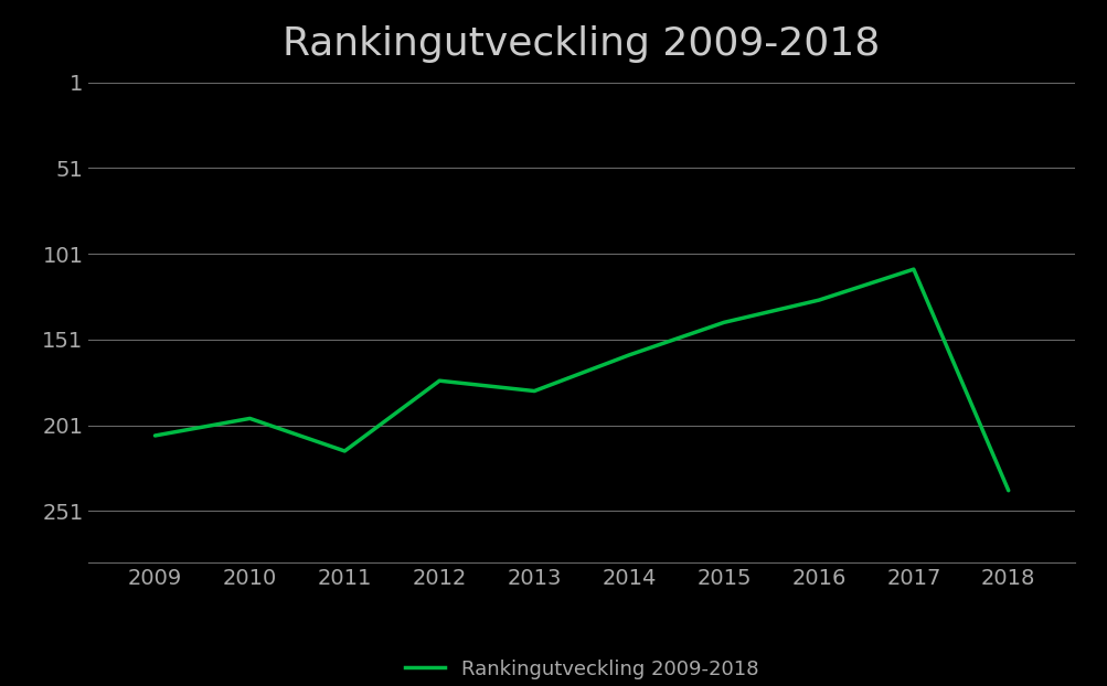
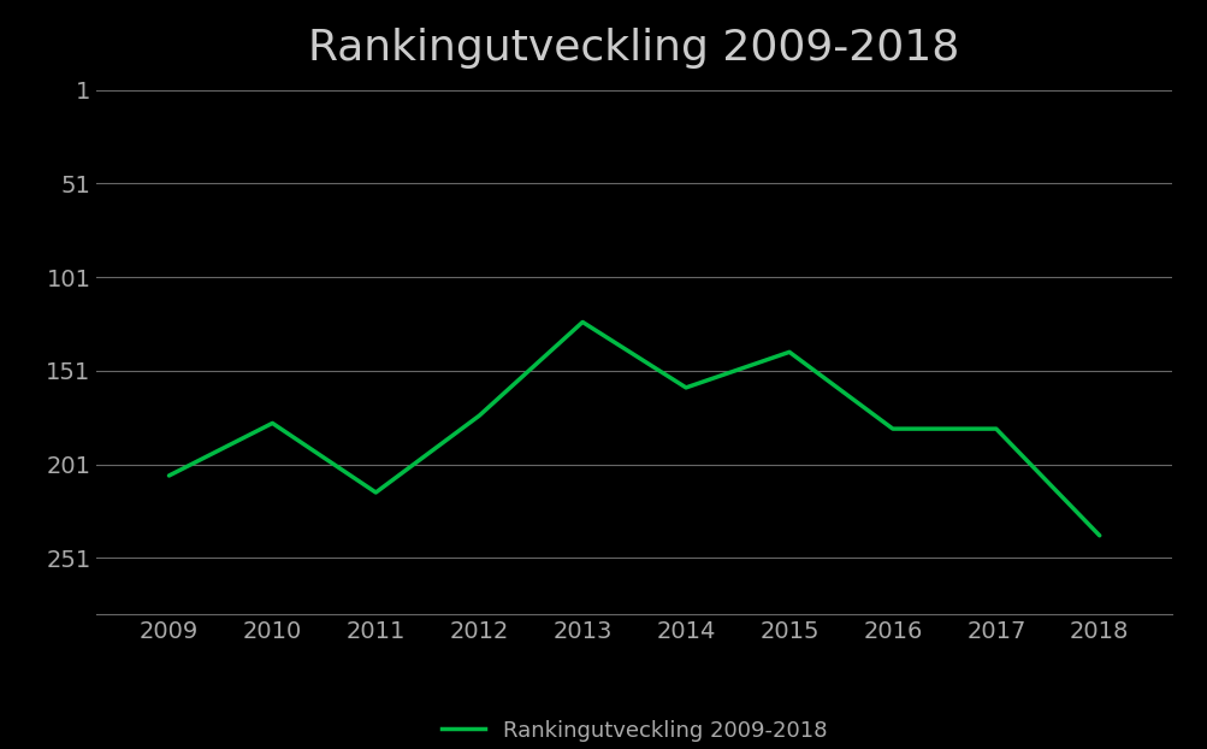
2010: 197 -> 179
2013: 181 -> 125
2016: 128 -> 182
2017: 110 -> 182
